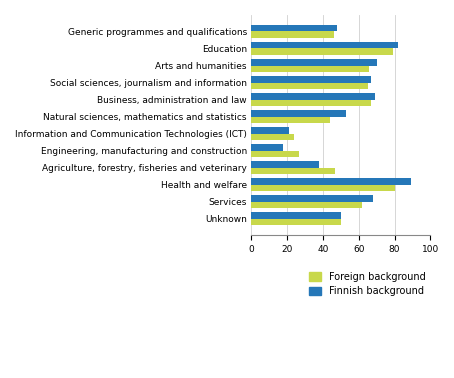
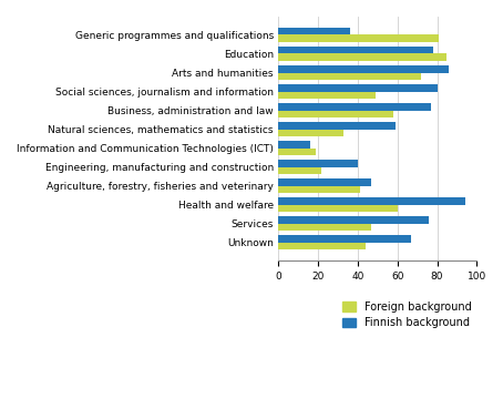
Finnish background/Generic programmes and qualifications: 48 -> 36
Foreign background/Generic programmes and qualifications: 46 -> 81
Finnish background/Education: 82 -> 78
Foreign background/Education: 79 -> 85
Finnish background/Arts and humanities: 70 -> 86
Foreign background/Arts and humanities: 66 -> 72
Finnish background/Social sciences, journalism and information: 67 -> 80
Foreign background/Social sciences, journalism and information: 65 -> 49
Finnish background/Business, administration and law: 69 -> 77
Foreign background/Business, administration and law: 67 -> 58
Finnish background/Natural sciences, mathematics and statistics: 53 -> 59
Foreign background/Natural sciences, mathematics and statistics: 44 -> 33
Finnish background/Information and Communication Technologies (ICT): 21 -> 16
Foreign background/Information and Communication Technologies (ICT): 24 -> 19
Finnish background/Engineering, manufacturing and construction: 18 -> 40
Foreign background/Engineering, manufacturing and construction: 27 -> 22
Finnish background/Agriculture, forestry, fisheries and veterinary: 38 -> 47
Foreign background/Agriculture, forestry, fisheries and veterinary: 47 -> 41
Finnish background/Health and welfare: 89 -> 94
Foreign background/Health and welfare: 80 -> 60
Finnish background/Services: 68 -> 76
Foreign background/Services: 62 -> 47
Finnish background/Unknown: 50 -> 67
Foreign background/Unknown: 50 -> 44
